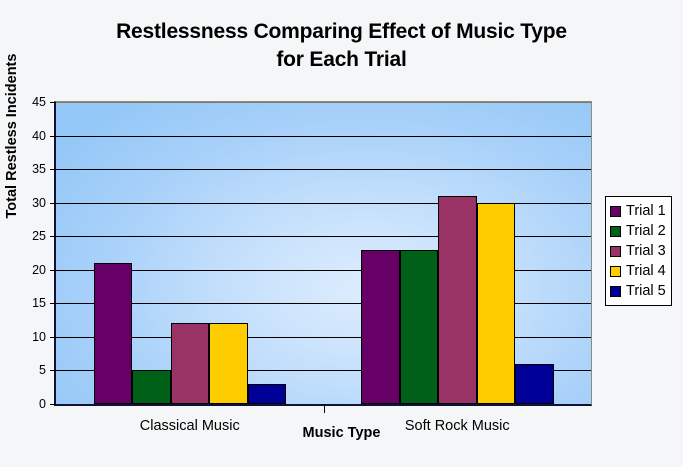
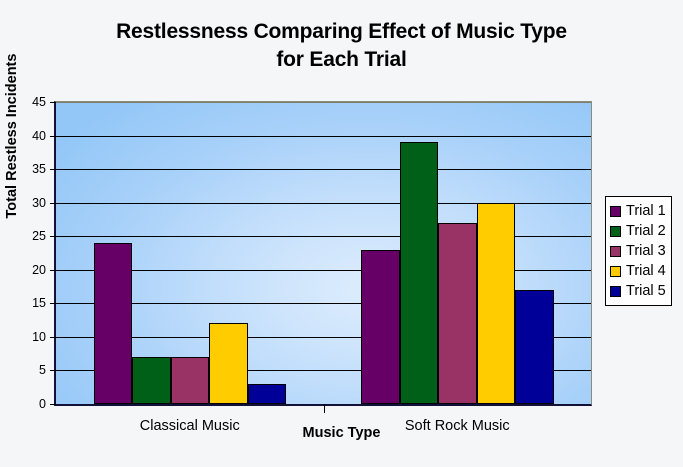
Trial 1/Classical Music: 21 -> 24
Trial 2/Classical Music: 5 -> 7
Trial 3/Classical Music: 12 -> 7
Trial 2/Soft Rock Music: 23 -> 39
Trial 3/Soft Rock Music: 31 -> 27
Trial 5/Soft Rock Music: 6 -> 17
